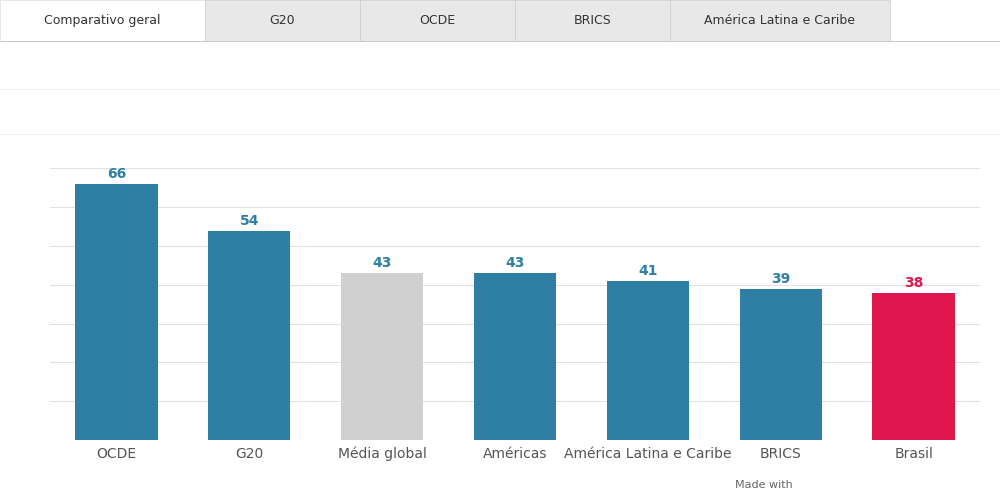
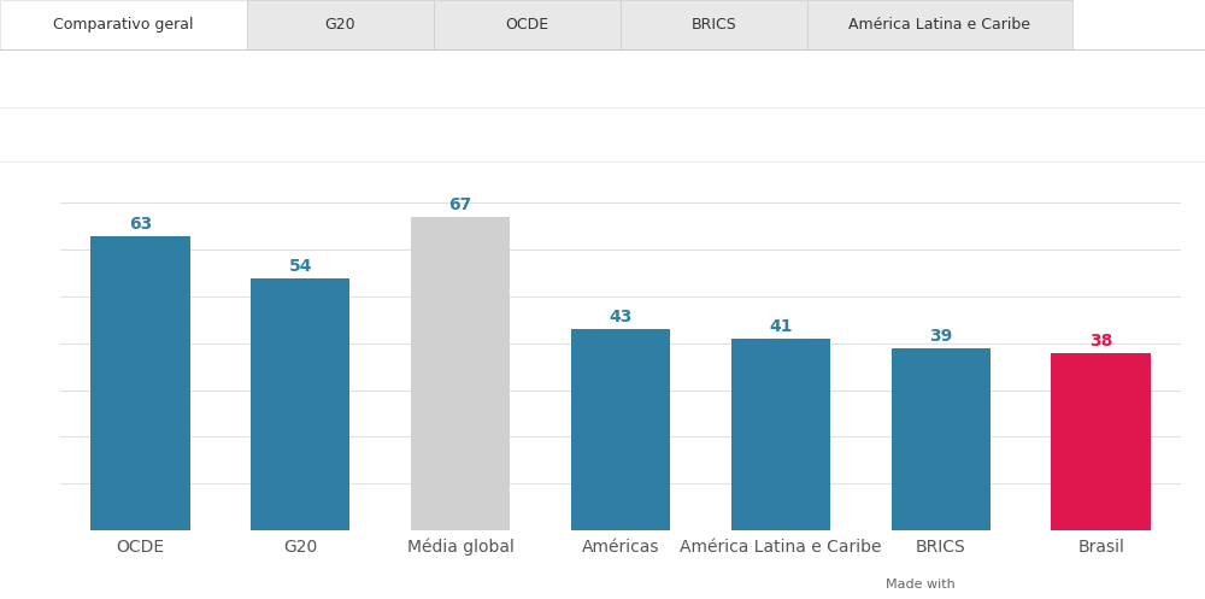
OCDE: 66 -> 63
Média global: 43 -> 67
